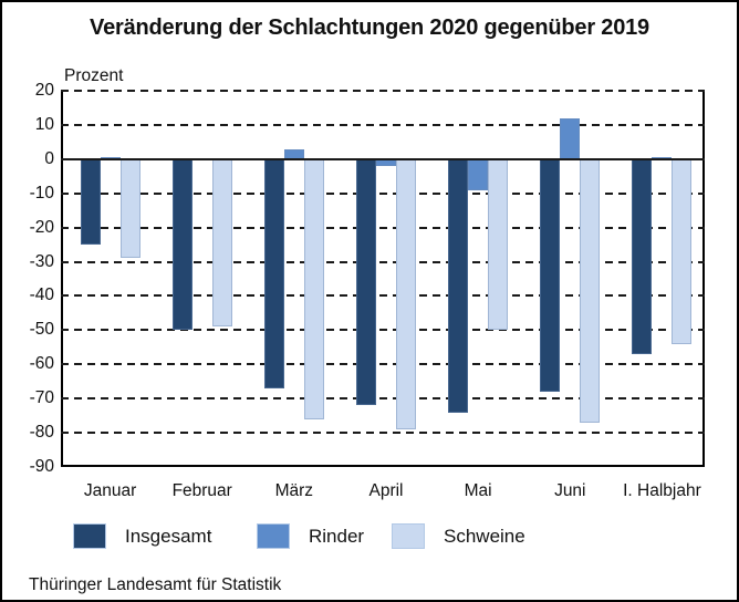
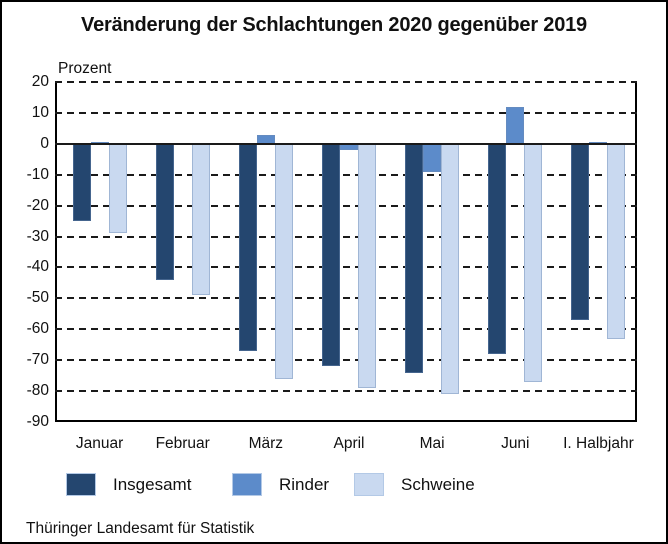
Insgesamt/Februar: -50 -> -44
Schweine/Mai: -50 -> -81
Schweine/I. Halbjahr: -54 -> -63
